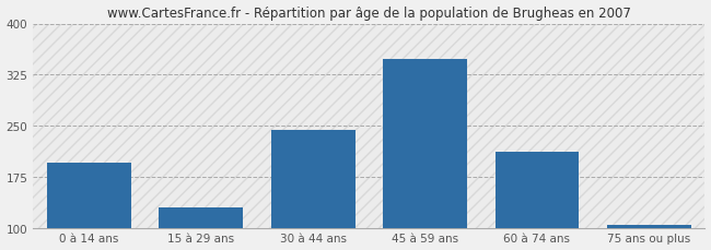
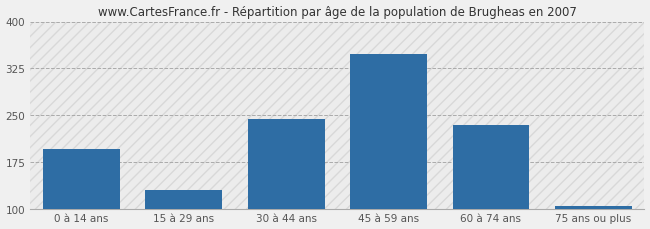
60 à 74 ans: 212 -> 235
